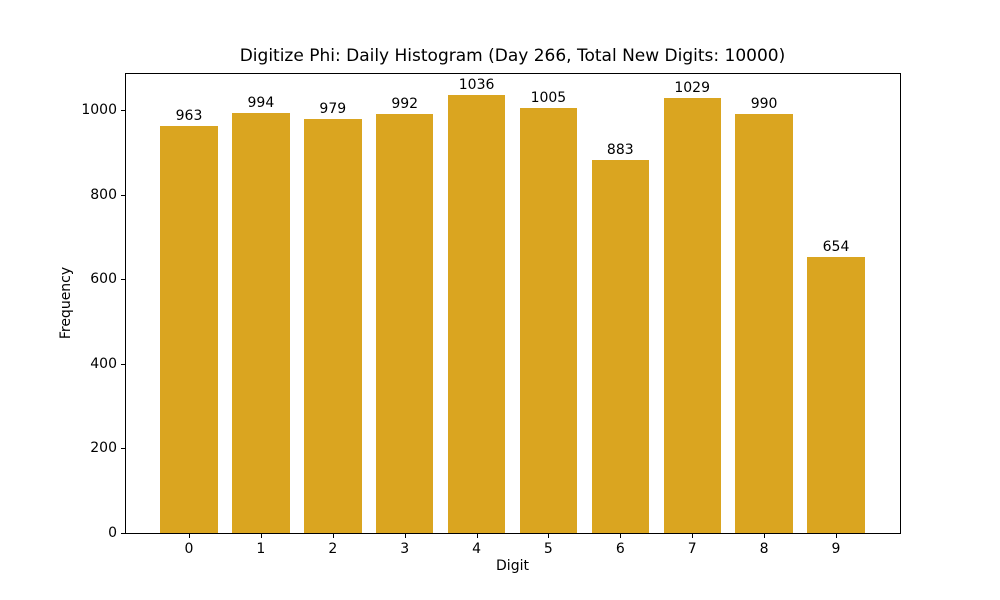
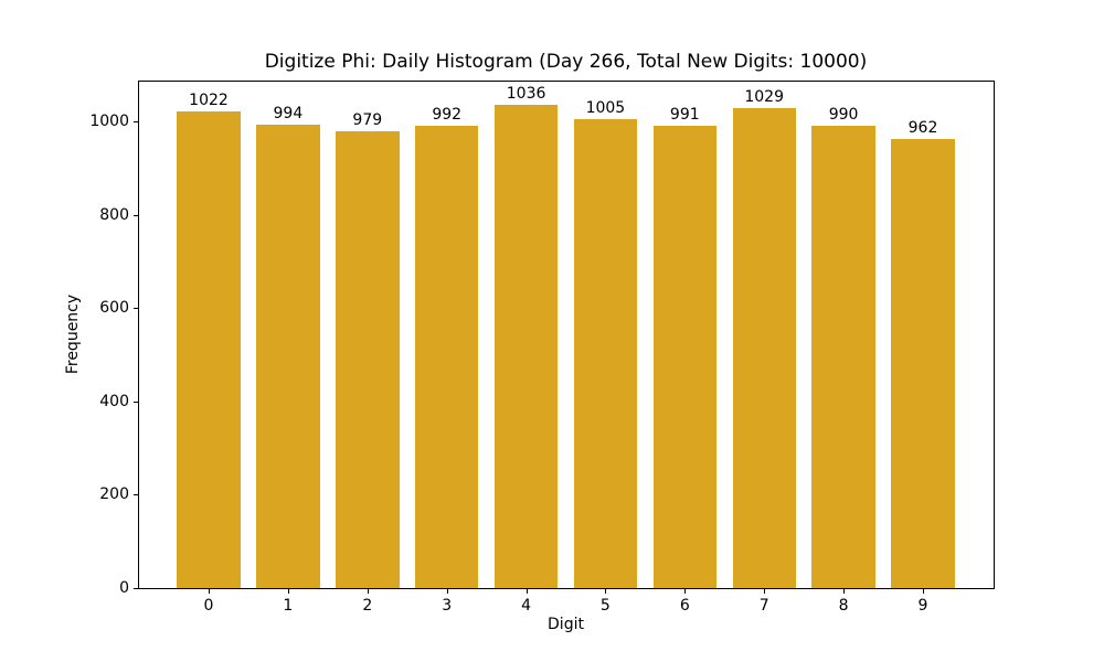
0: 963 -> 1022
6: 883 -> 991
9: 654 -> 962
